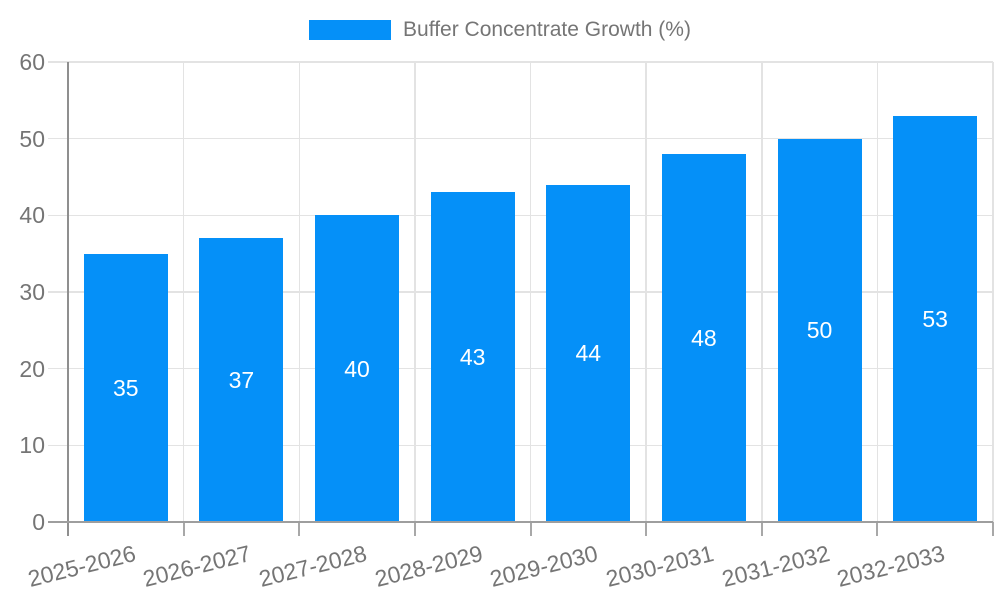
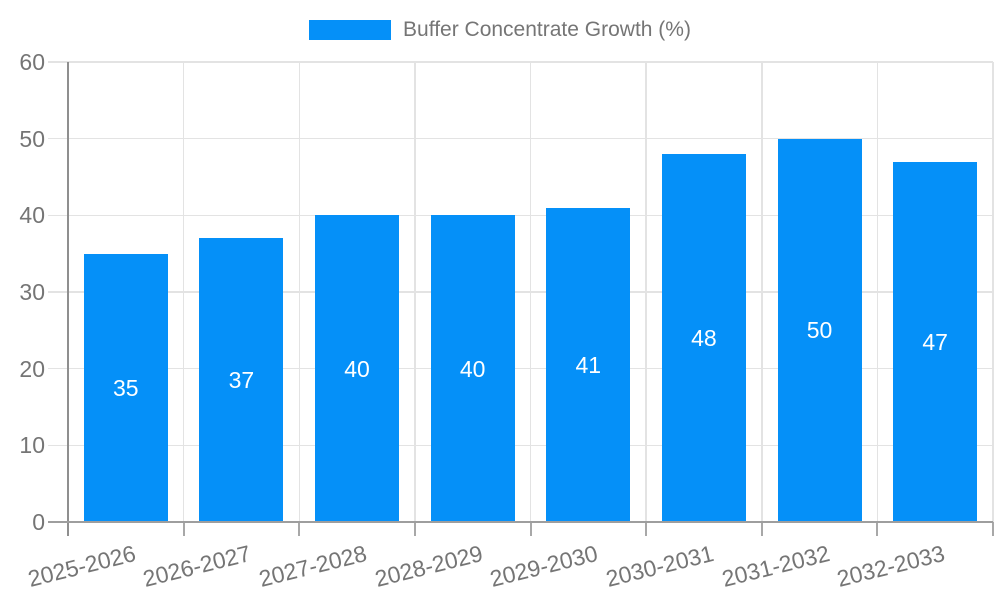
2028-2029: 43 -> 40
2029-2030: 44 -> 41
2032-2033: 53 -> 47
